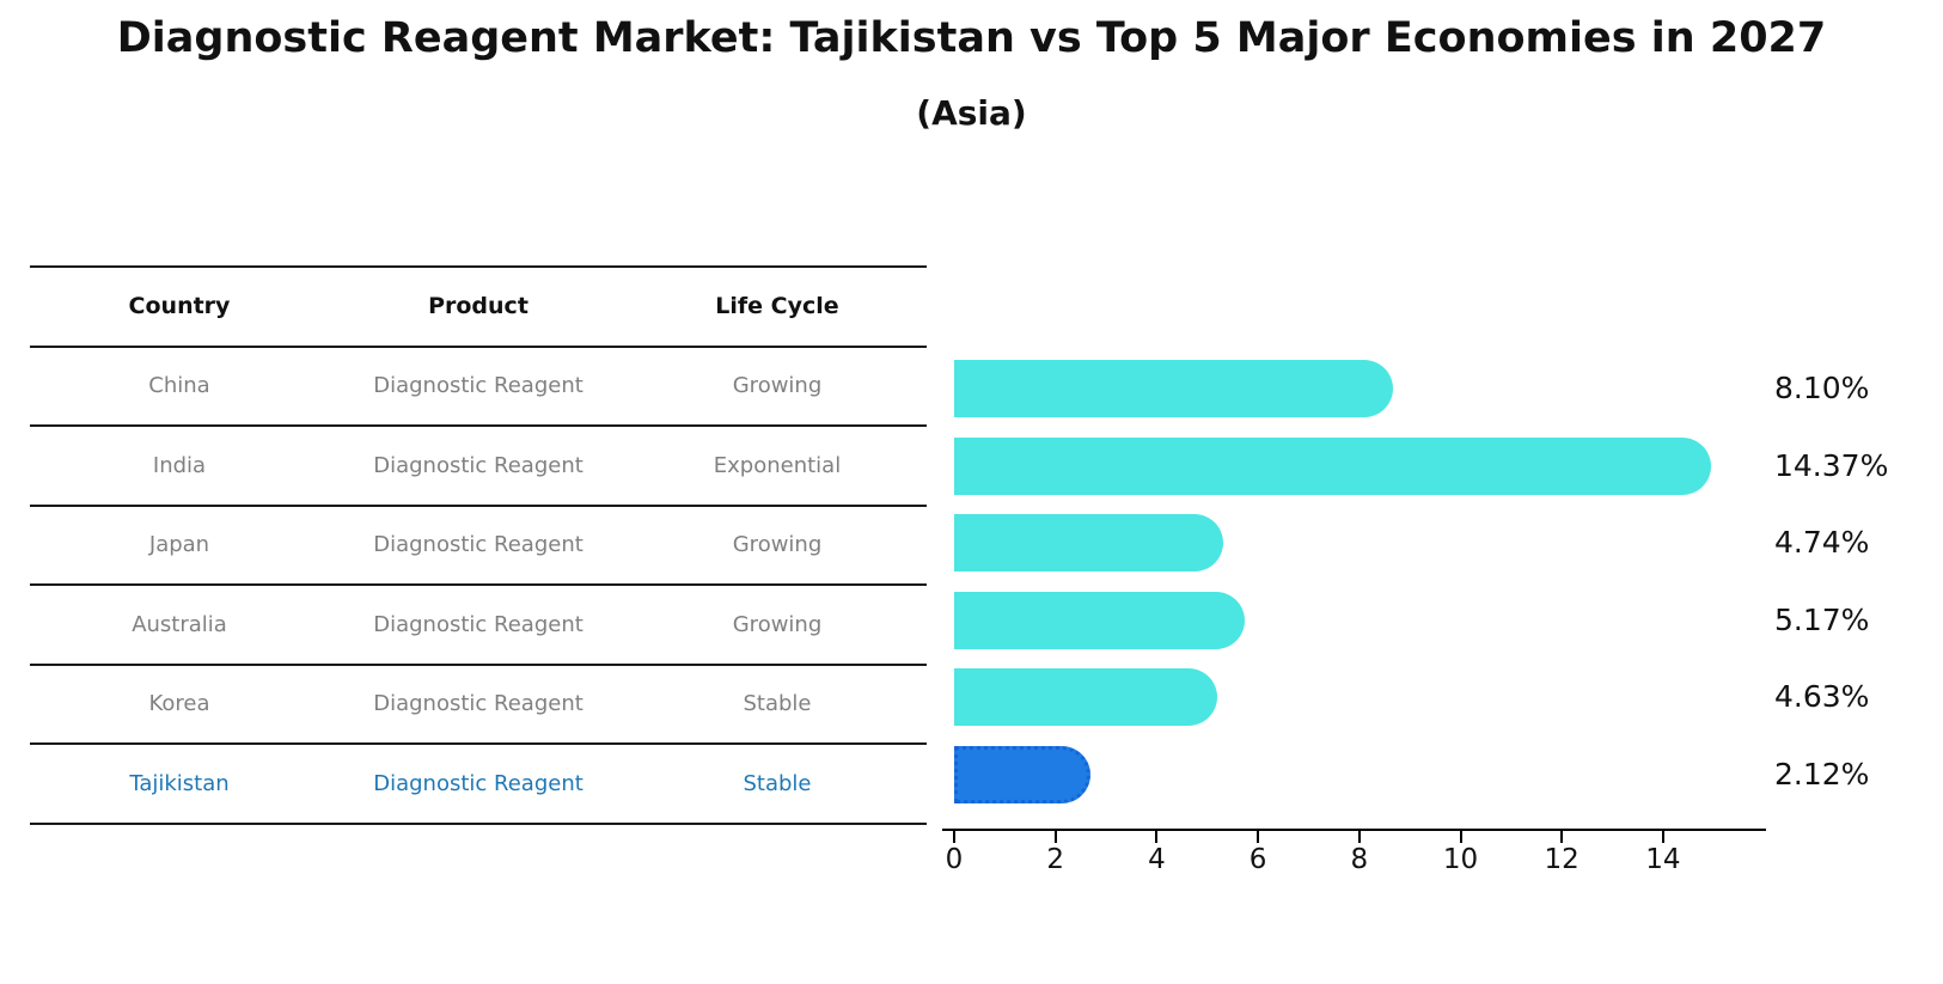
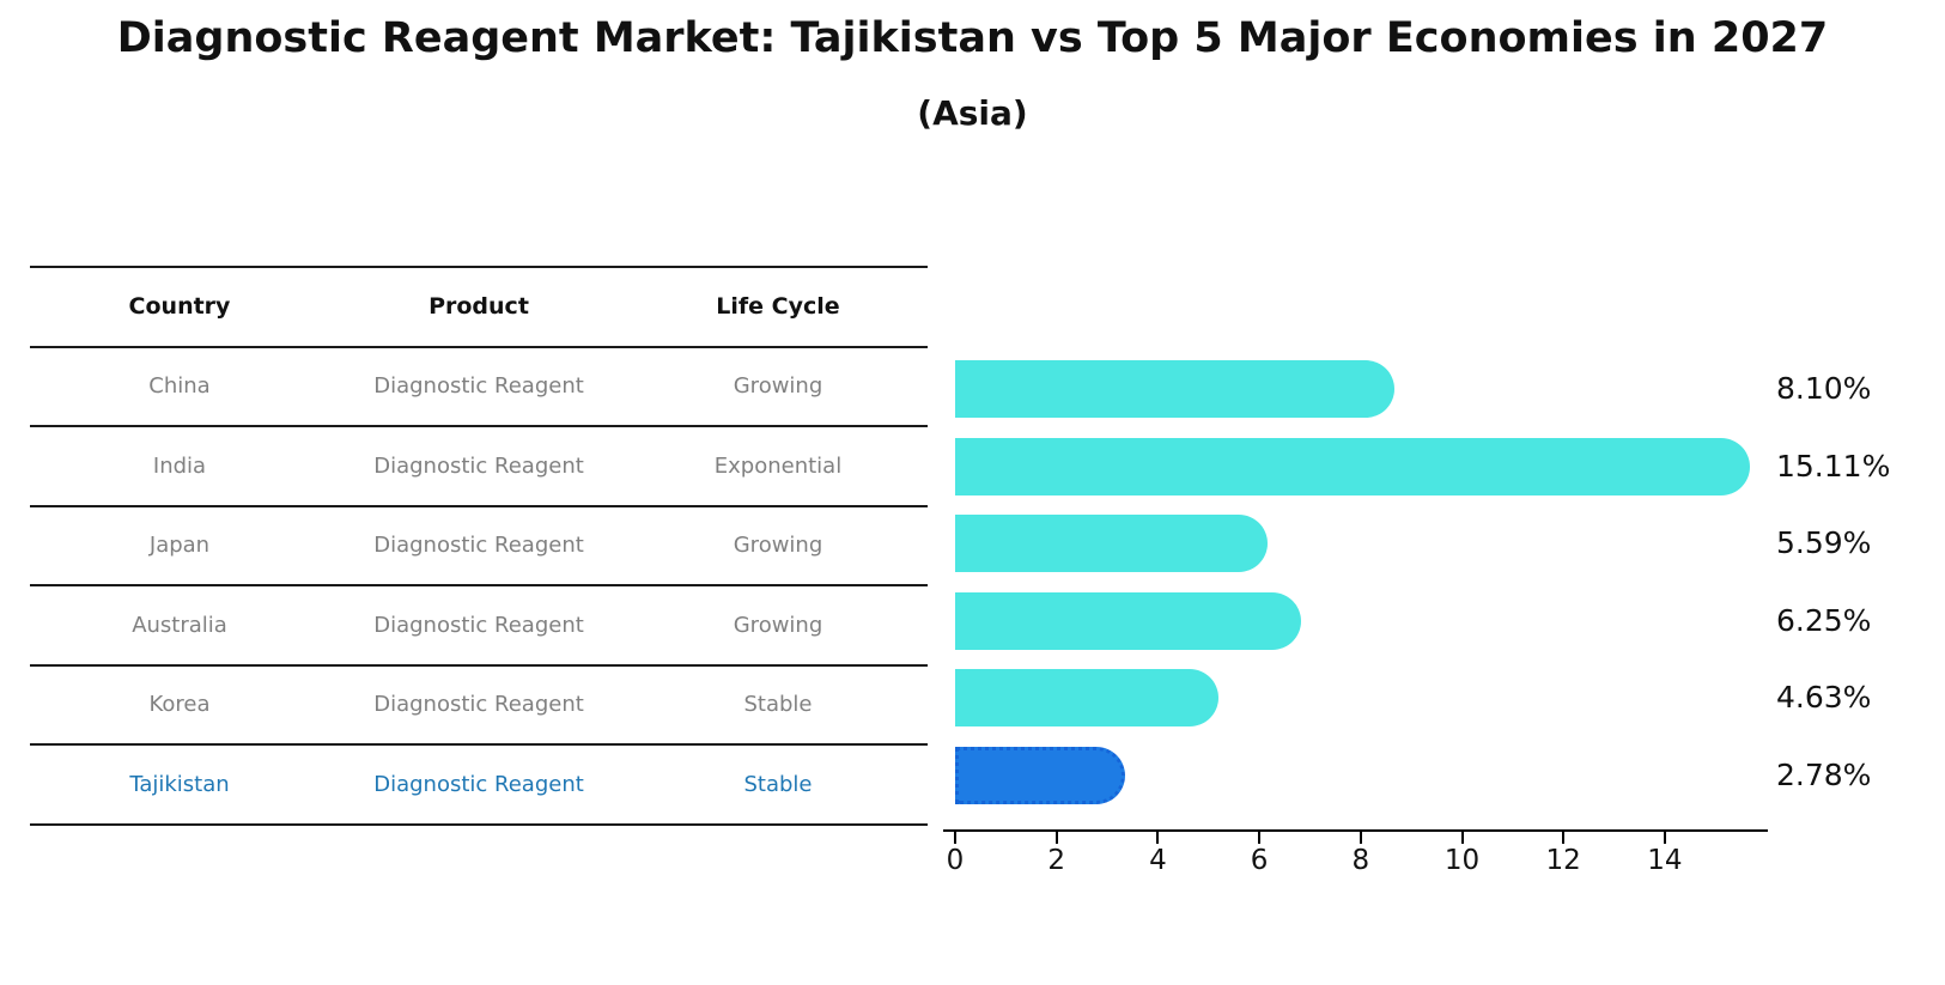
India: 14.37% -> 15.11%
Japan: 4.74% -> 5.59%
Australia: 5.17% -> 6.25%
Tajikistan: 2.12% -> 2.78%
